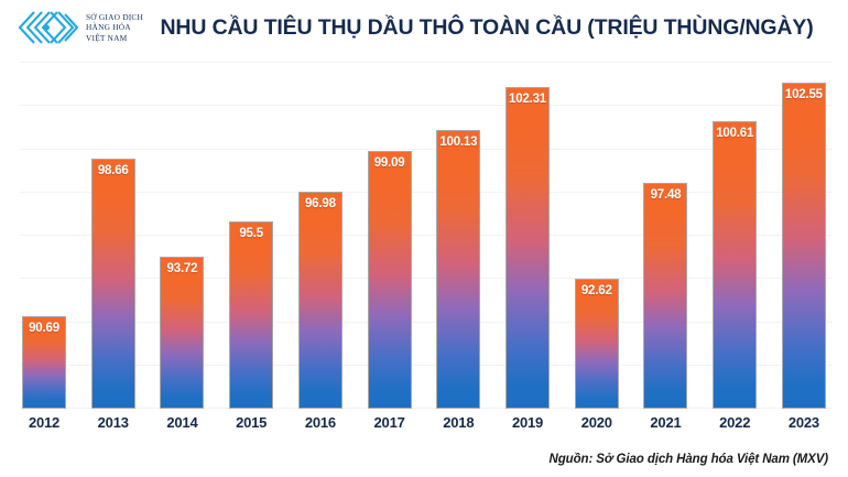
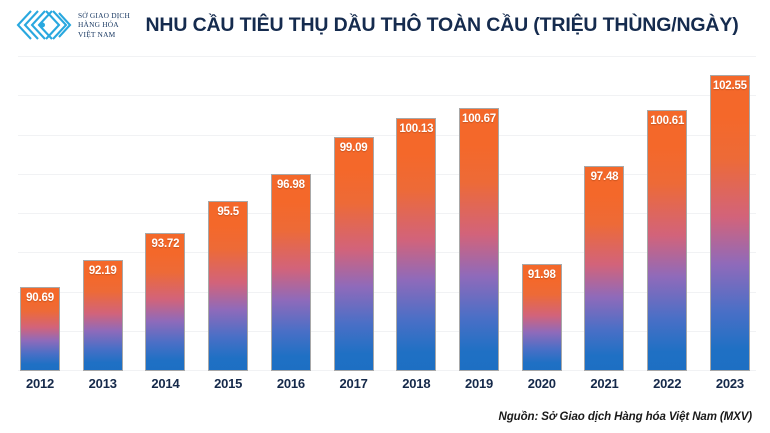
2013: 98.66 -> 92.19
2019: 102.31 -> 100.67
2020: 92.62 -> 91.98
